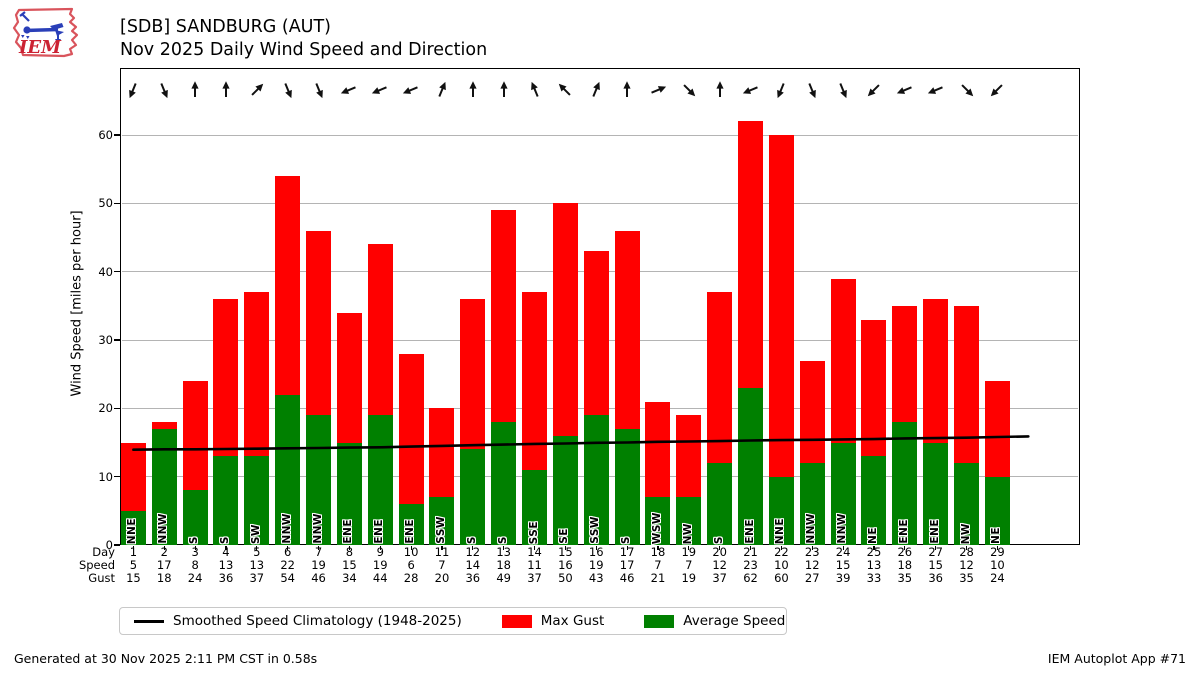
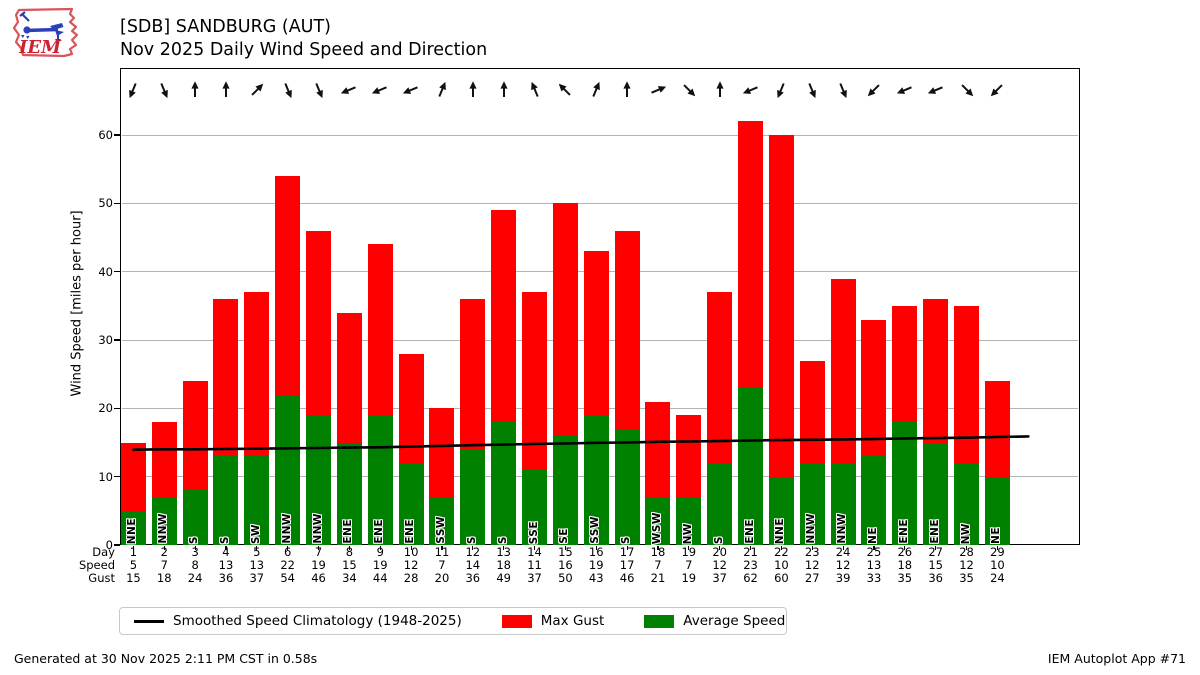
Average Speed/2: 17 -> 7
Average Speed/10: 6 -> 12
Average Speed/24: 15 -> 12
